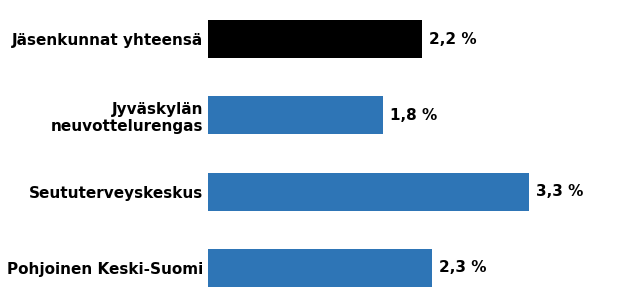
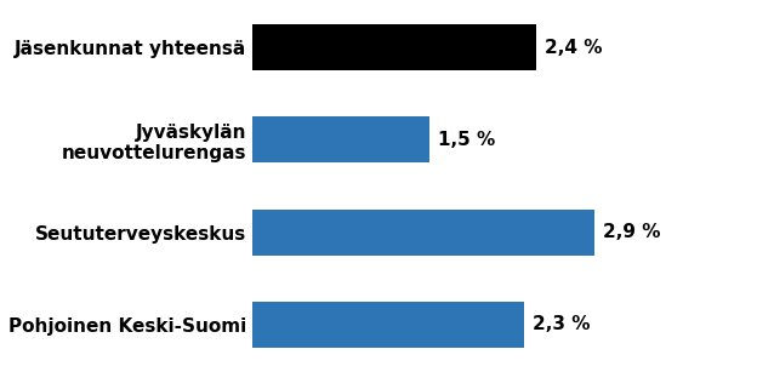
Jäsenkunnat yhteensä: 2,2 -> 2,4
Jyväskylän neuvottelurengas: 1,8 -> 1,5
Seututerveyskeskus: 3,3 -> 2,9
